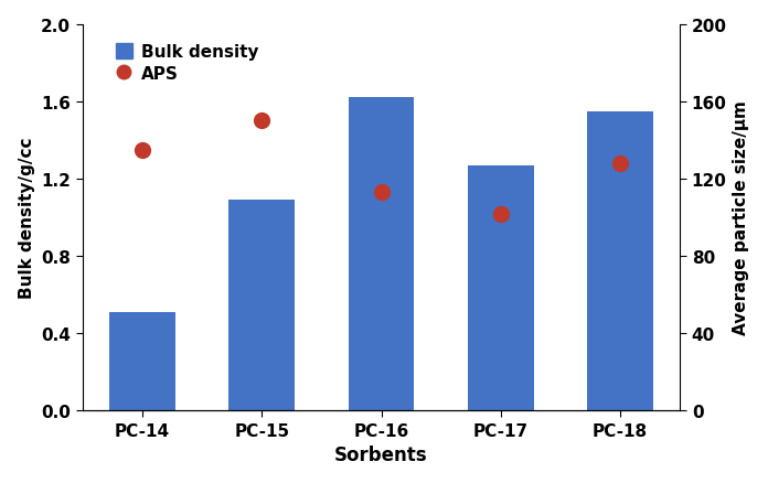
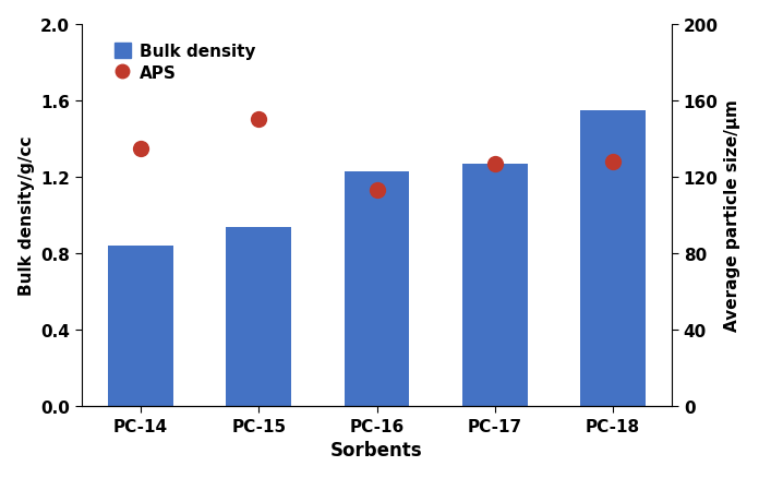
Bulk density/PC-14: 0.51 -> 0.84
Bulk density/PC-15: 1.09 -> 0.94
Bulk density/PC-16: 1.62 -> 1.23
APS/PC-17: 102 -> 127
